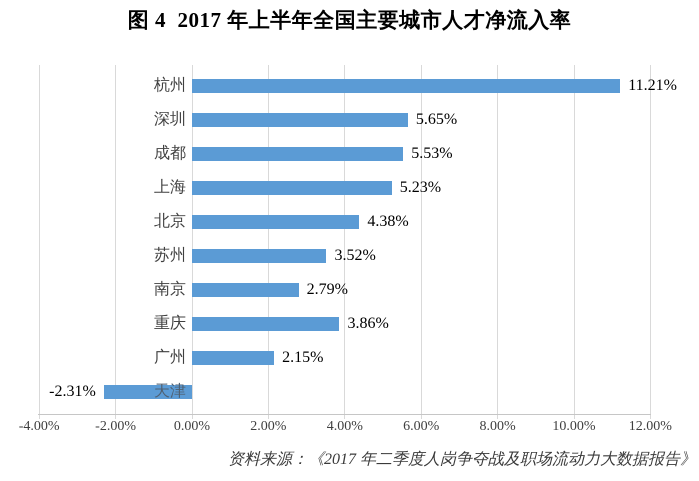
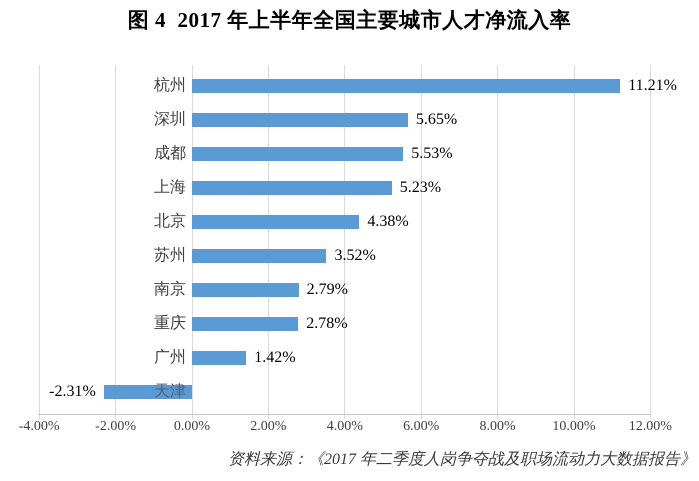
重庆: 3.86% -> 2.78%
广州: 2.15% -> 1.42%
